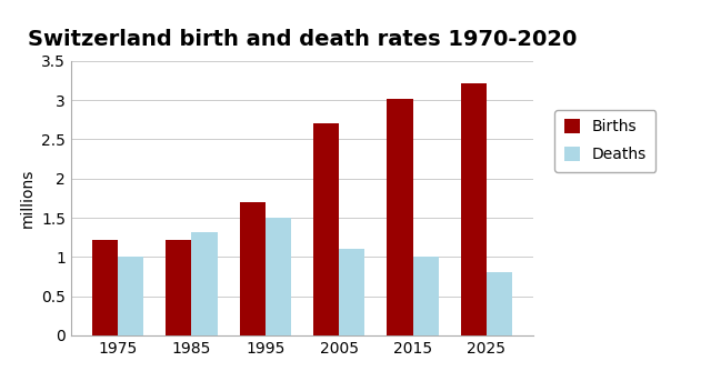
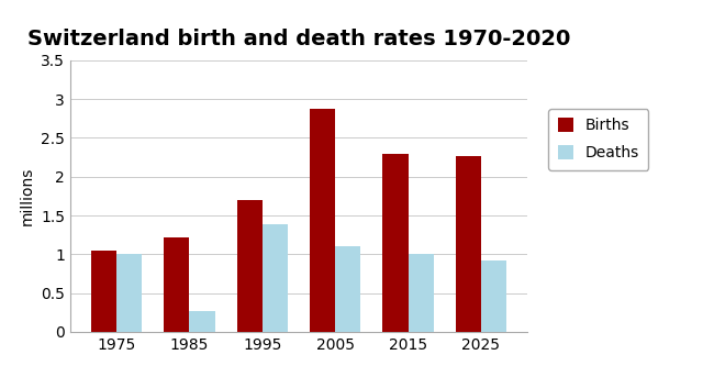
Births/1975: 1.22 -> 1.04
Deaths/1985: 1.32 -> 0.26
Deaths/1995: 1.50 -> 1.38
Births/2005: 2.70 -> 2.88
Births/2015: 3.02 -> 2.30
Births/2025: 3.22 -> 2.26
Deaths/2025: 0.80 -> 0.92
